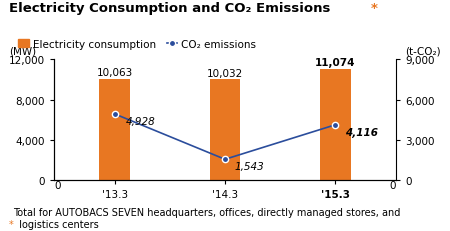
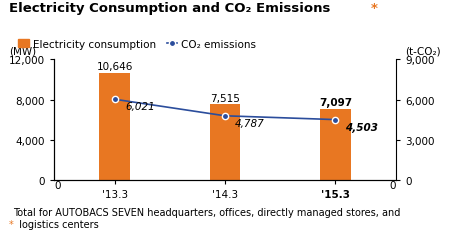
Electricity consumption/'13.3: 10,063 -> 10,646
CO₂ emissions/'13.3: 4,928 -> 6,021
Electricity consumption/'14.3: 10,032 -> 7,515
CO₂ emissions/'14.3: 1,543 -> 4,787
Electricity consumption/'15.3: 11,074 -> 7,097
CO₂ emissions/'15.3: 4,116 -> 4,503
